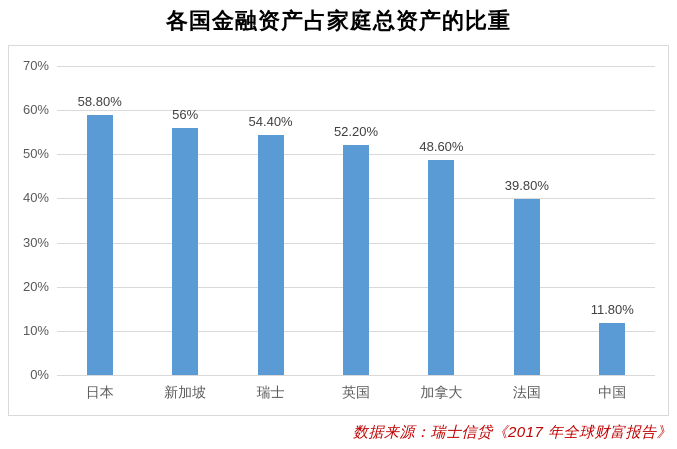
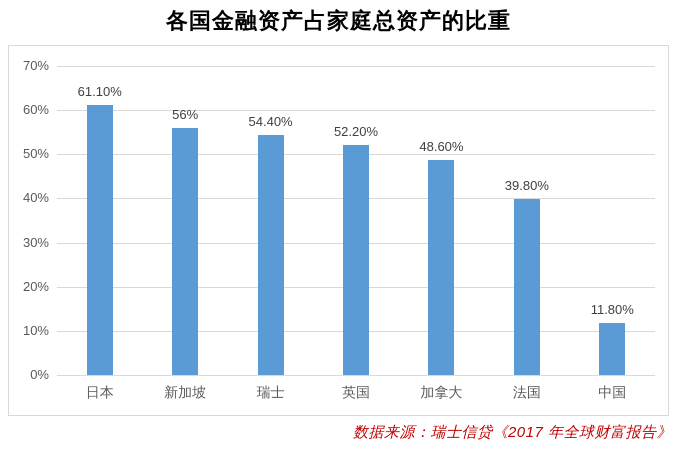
日本: 58.80% -> 61.10%
